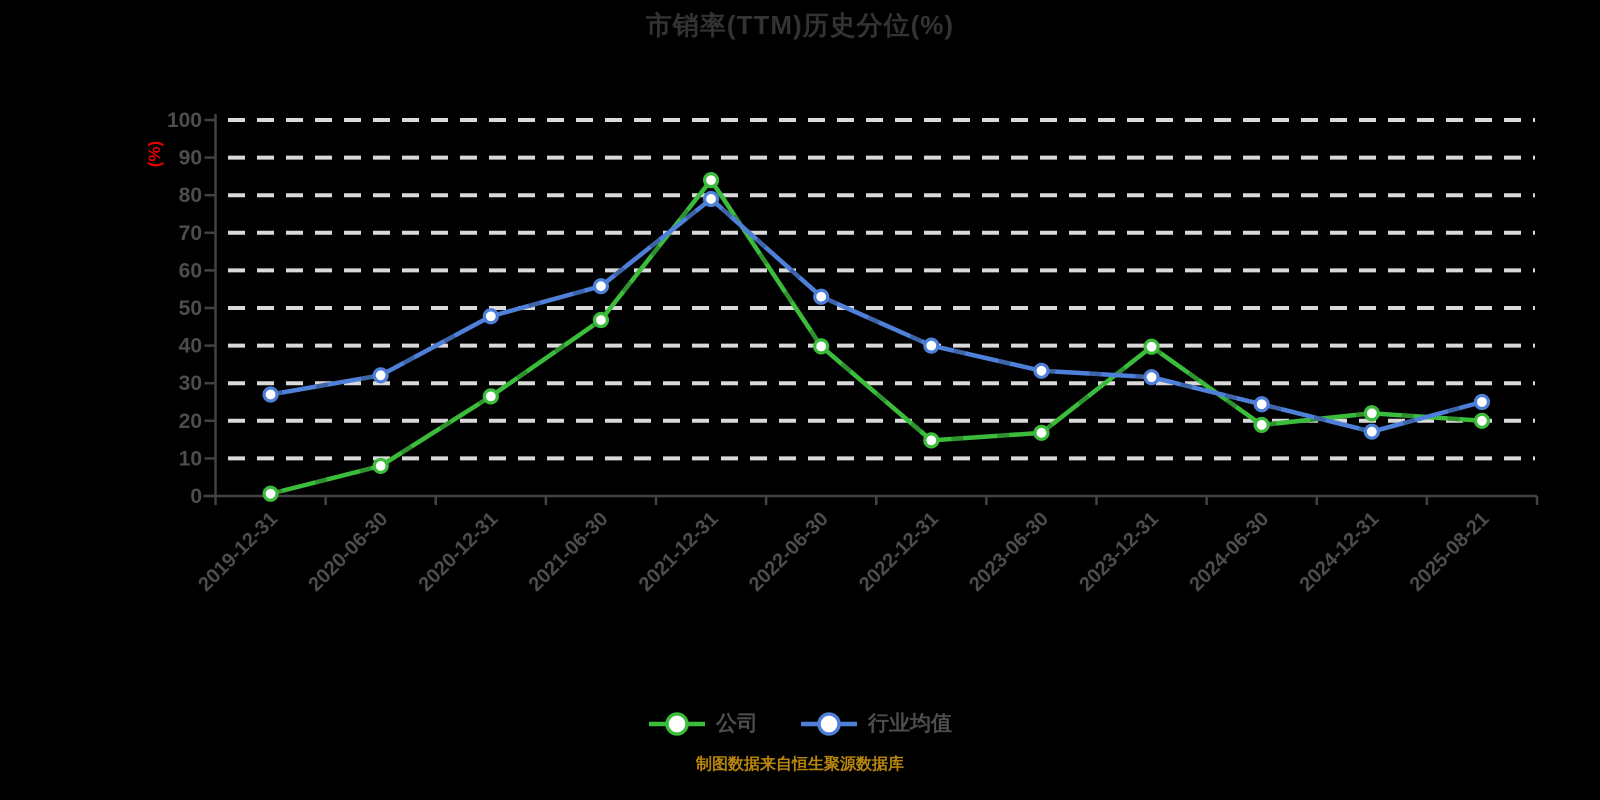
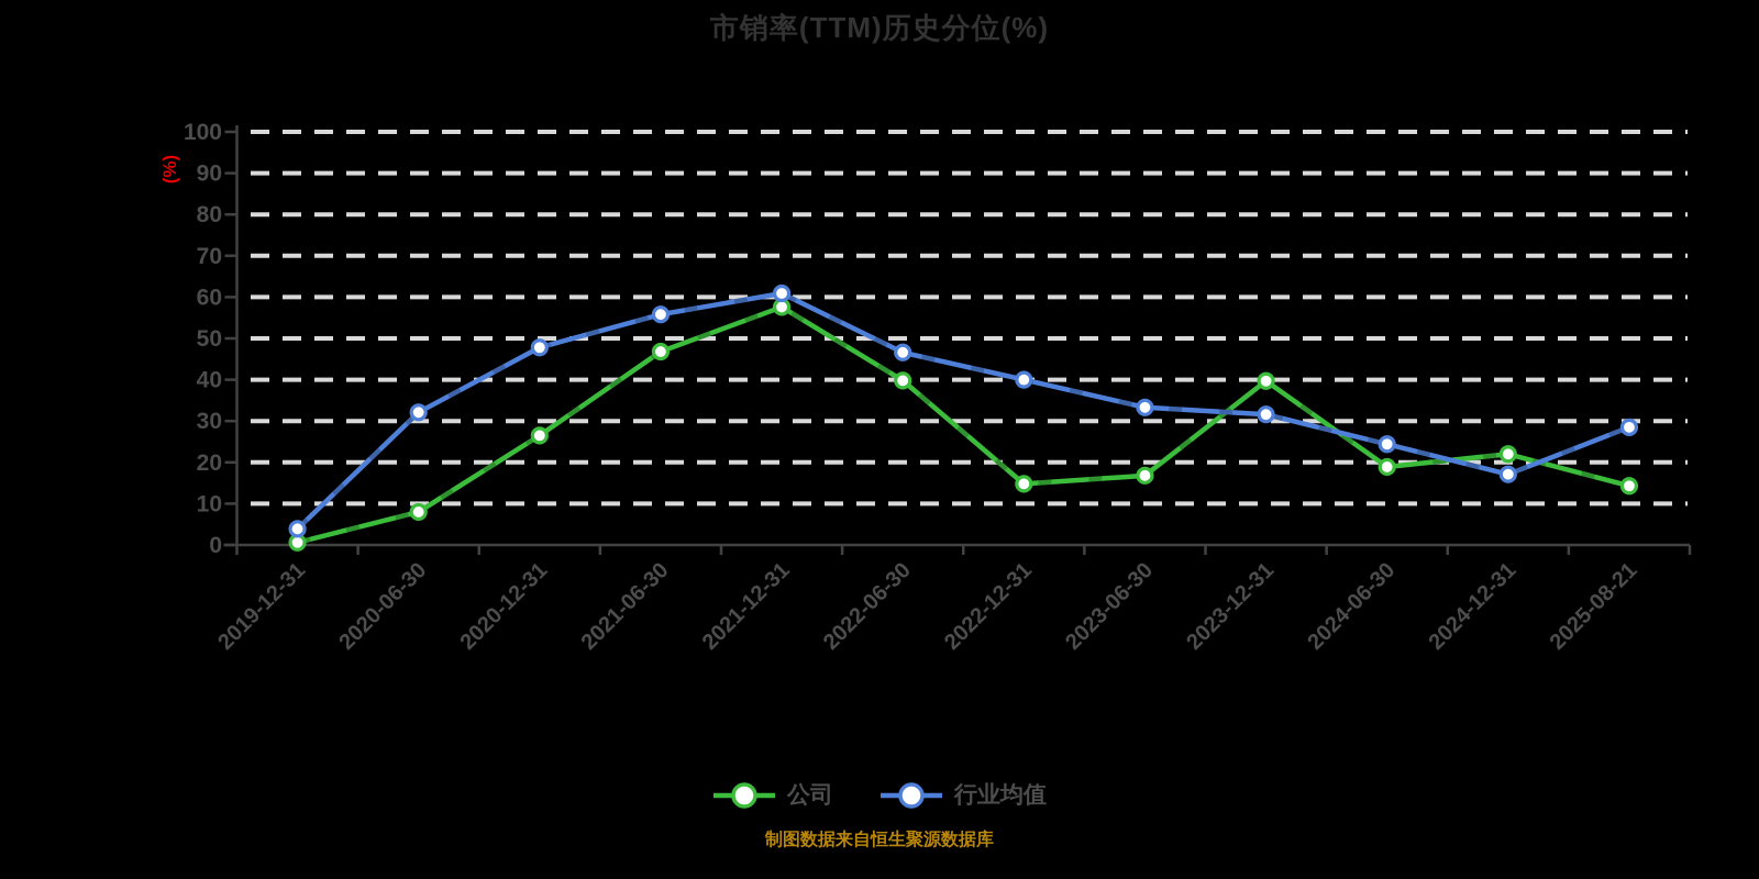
行业均值/2019-12-31: 27 -> 4
公司/2021-12-31: 84 -> 58
行业均值/2021-12-31: 79 -> 61
行业均值/2022-06-30: 53 -> 47
公司/2025-08-21: 20 -> 14
行业均值/2025-08-21: 25 -> 28
